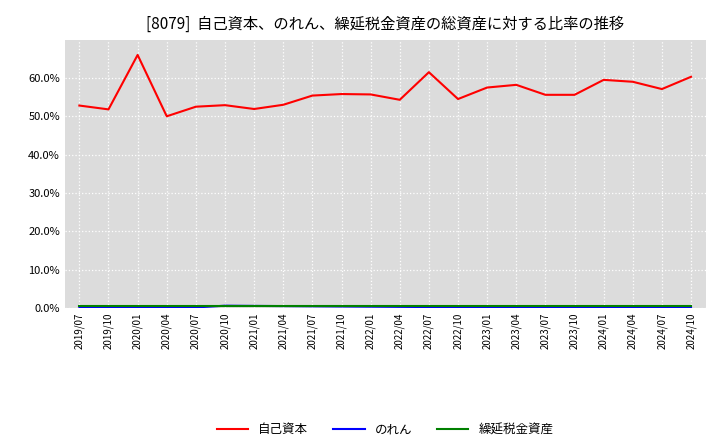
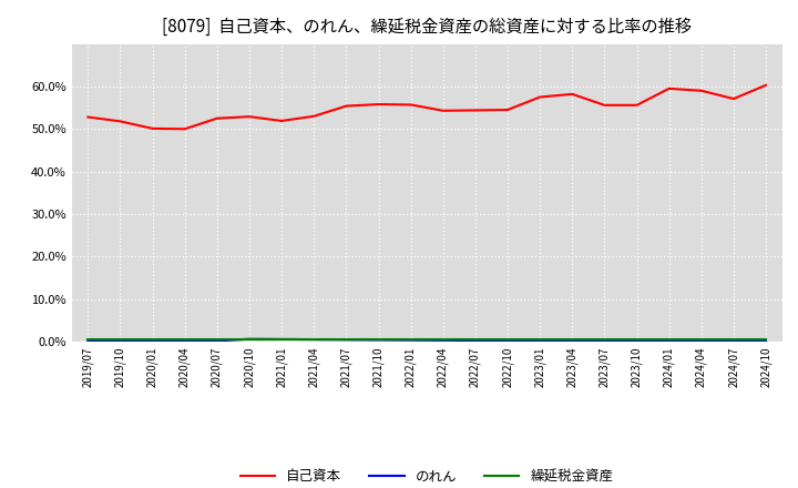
自己資本/2020/01: 66.0% -> 50.1%
自己資本/2022/07: 61.5% -> 54.4%
